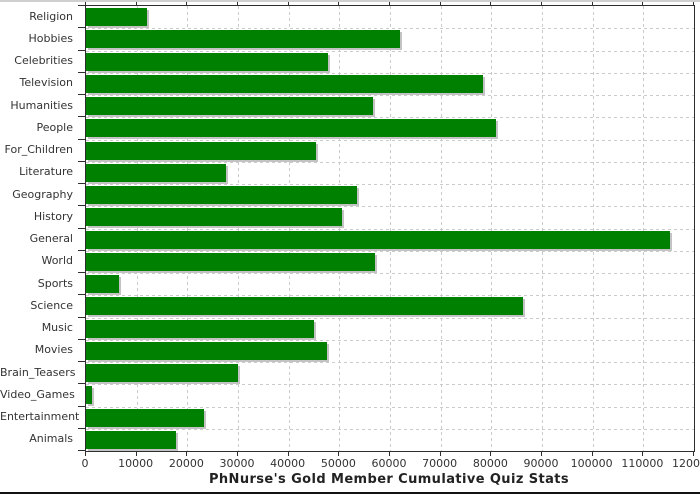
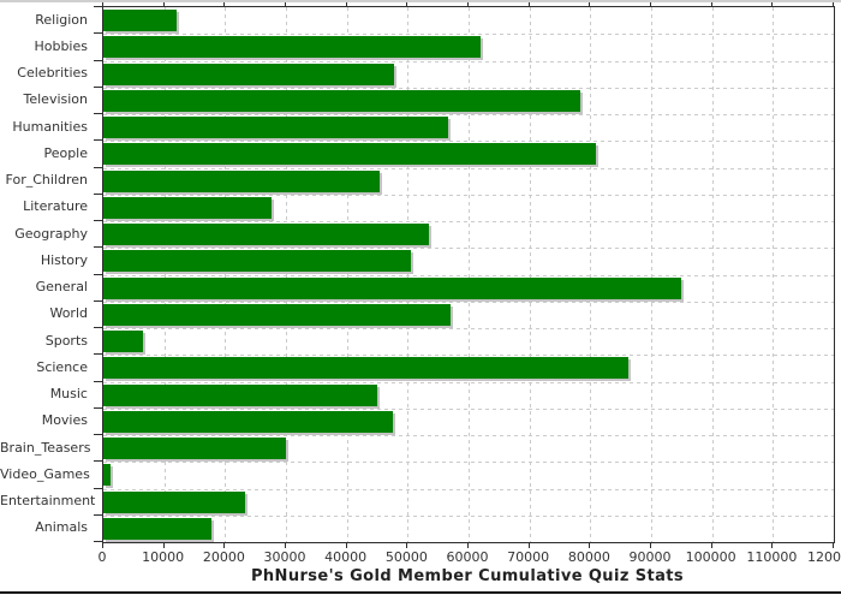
General: 115000 -> 95000
